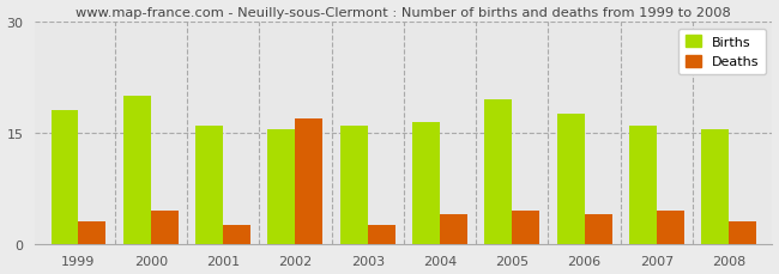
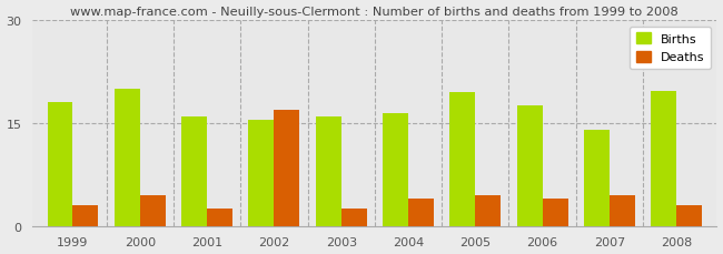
Births/2007: 16.0 -> 14.0
Births/2008: 15.5 -> 19.6
